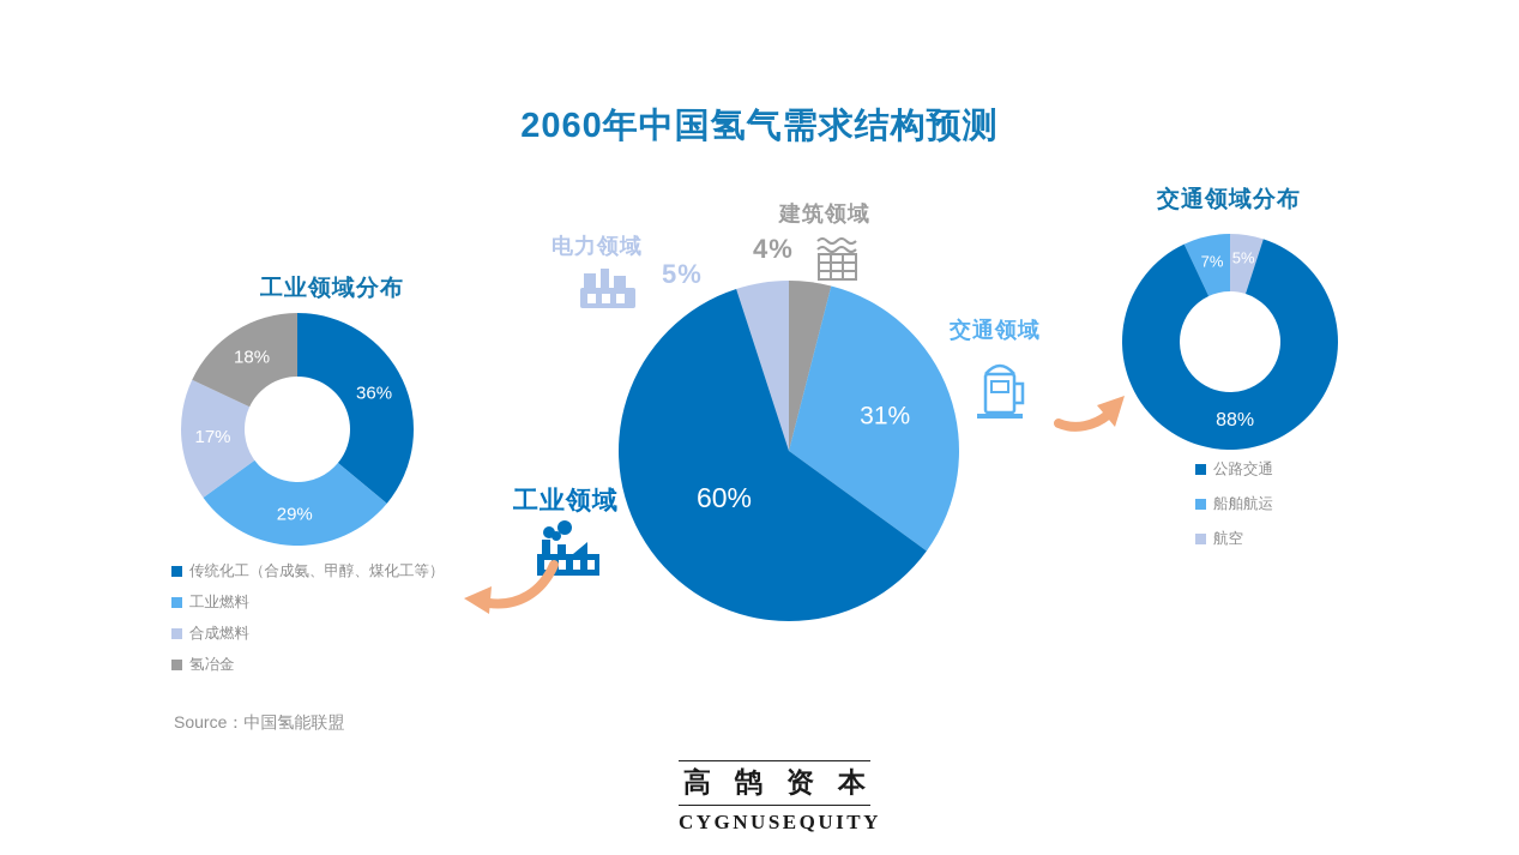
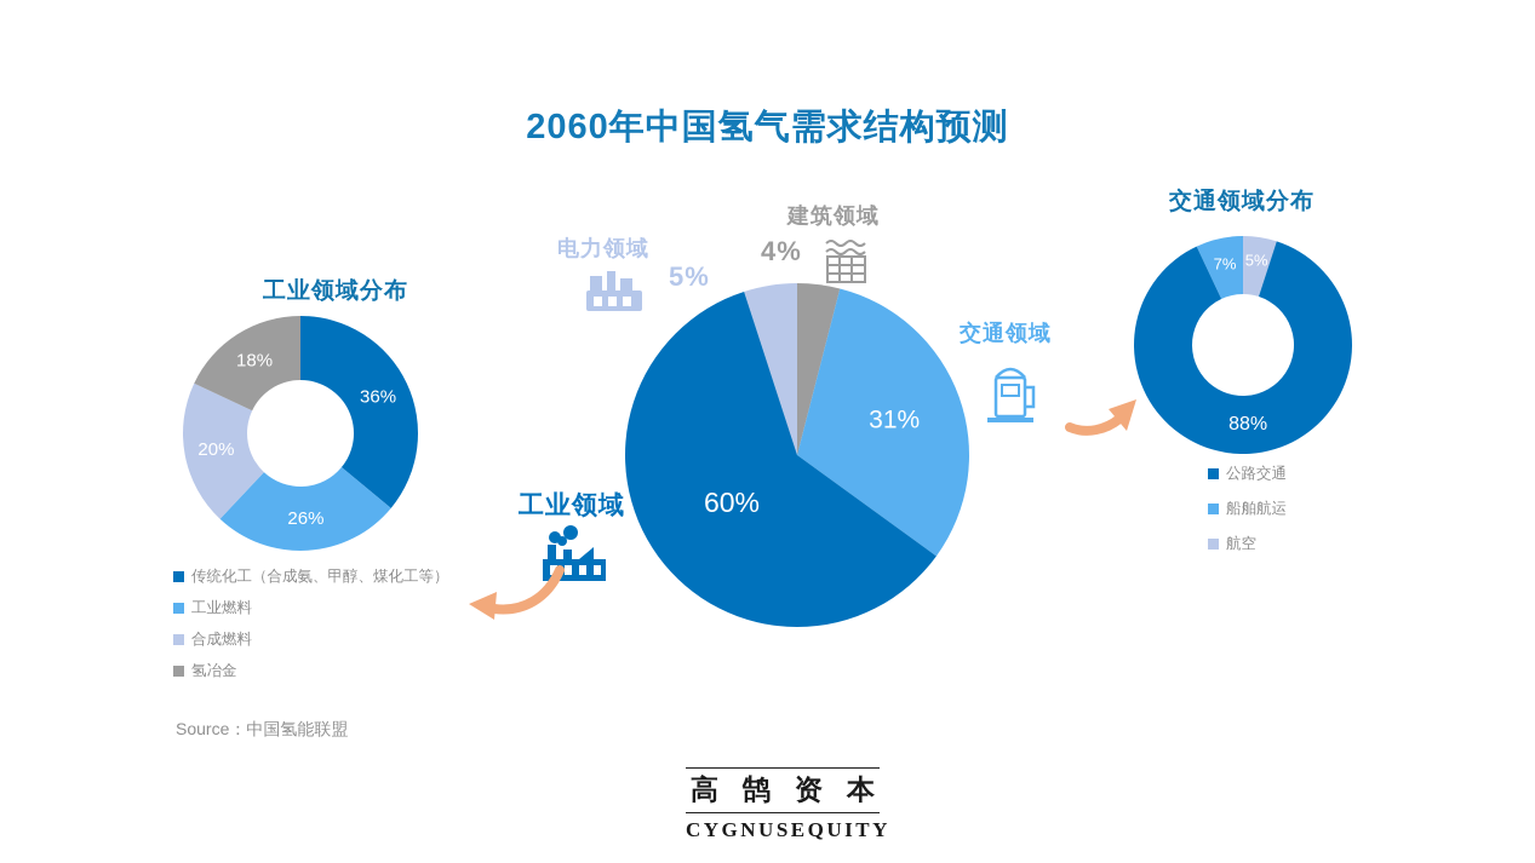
工业领域分布/工业燃料: 29% -> 26%
工业领域分布/合成燃料: 17% -> 20%
